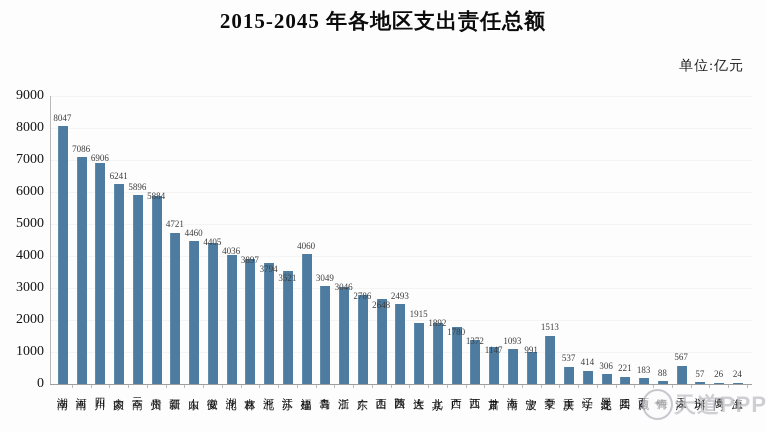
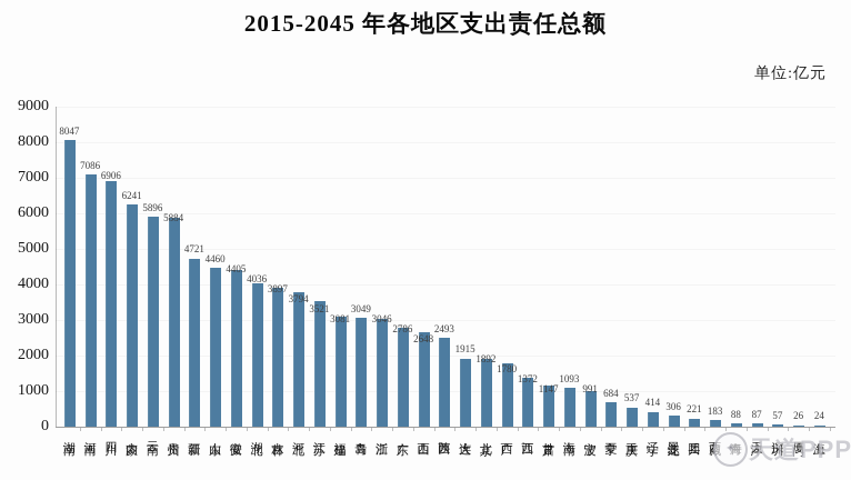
福建: 4060 -> 3081
宁夏: 1513 -> 684
天津: 567 -> 87
